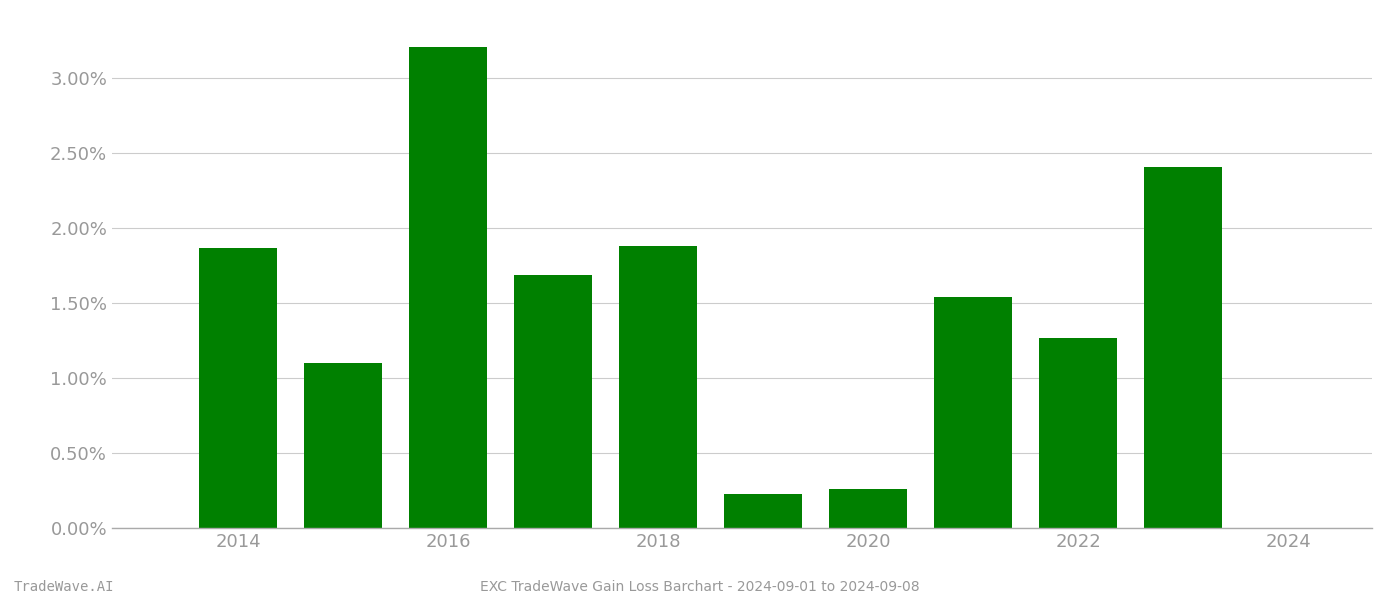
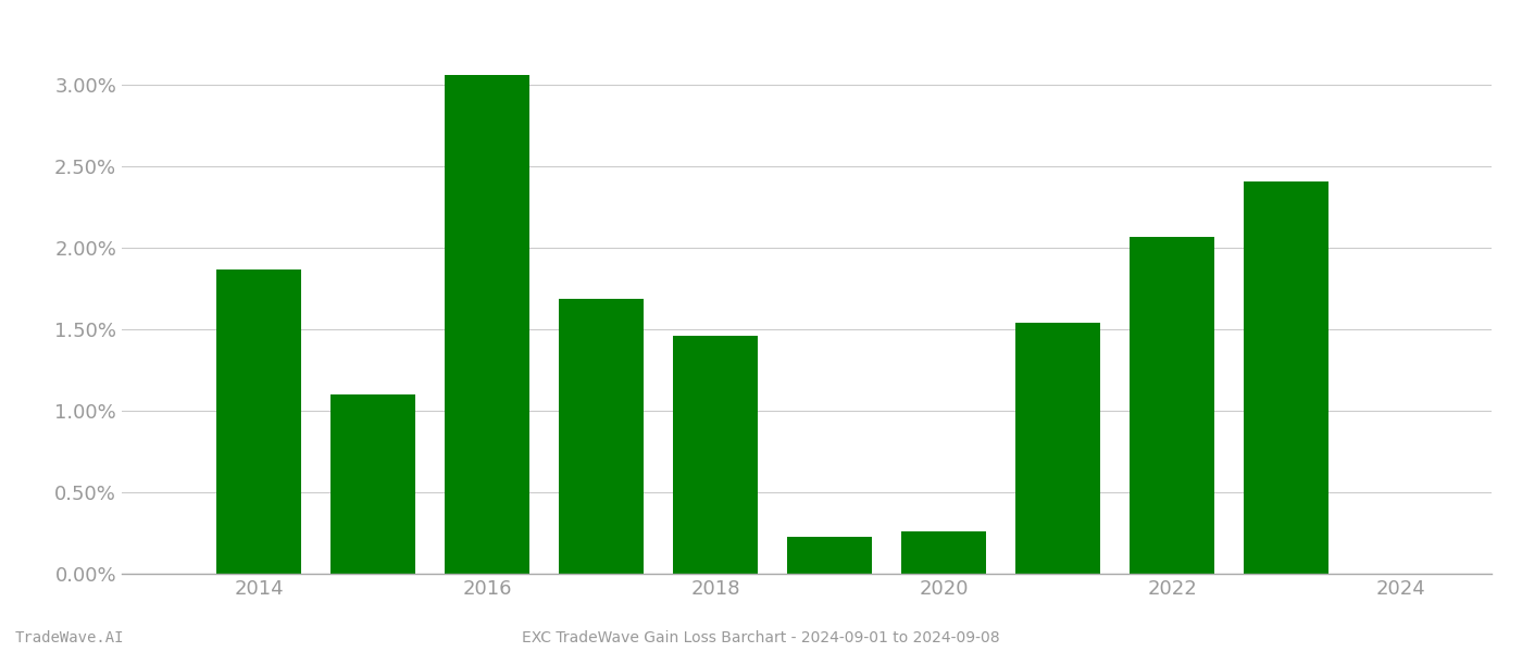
2016: 3.21% -> 3.06%
2018: 1.88% -> 1.46%
2022: 1.27% -> 2.07%
